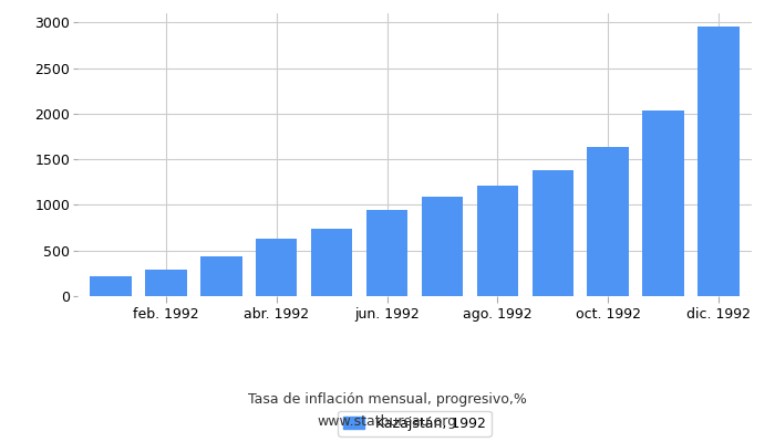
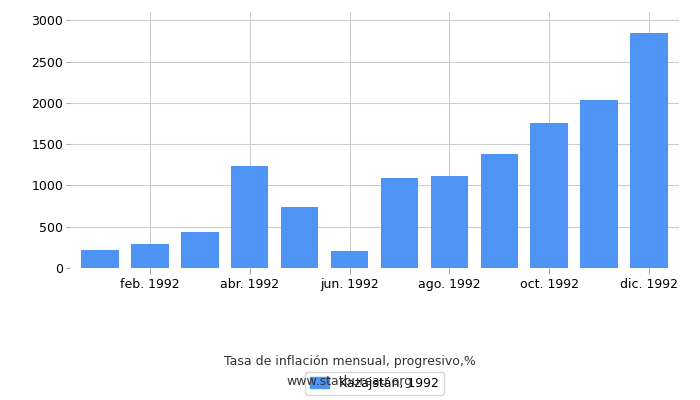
abr. 1992: 630 -> 1240
jun. 1992: 940 -> 200
ago. 1992: 1220 -> 1120
oct. 1992: 1640 -> 1760
dic. 1992: 2960 -> 2840
